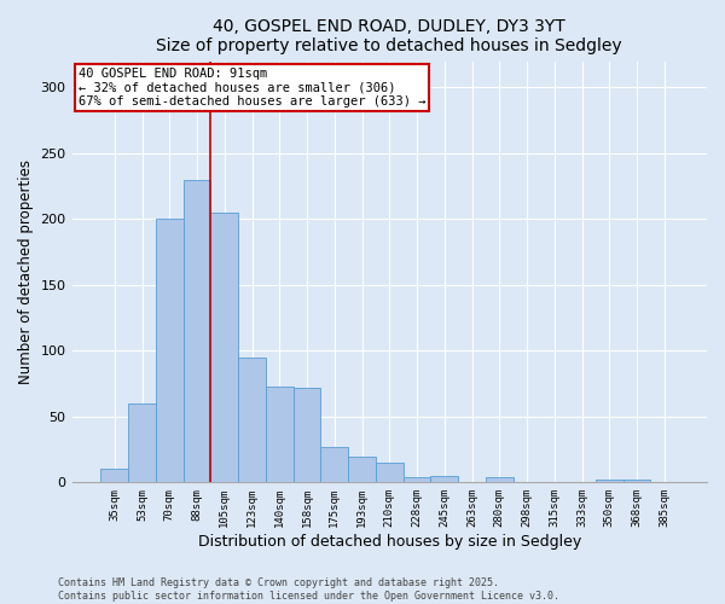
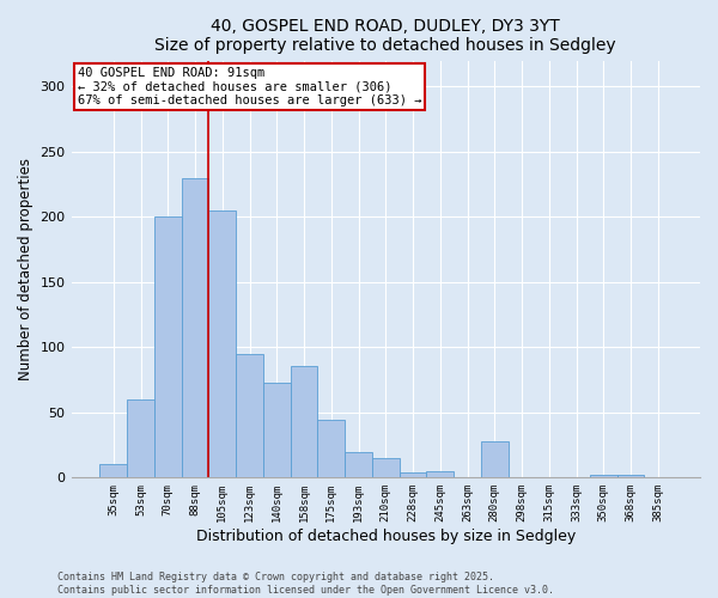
158sqm: 72 -> 86
175sqm: 27 -> 44
280sqm: 4 -> 28
